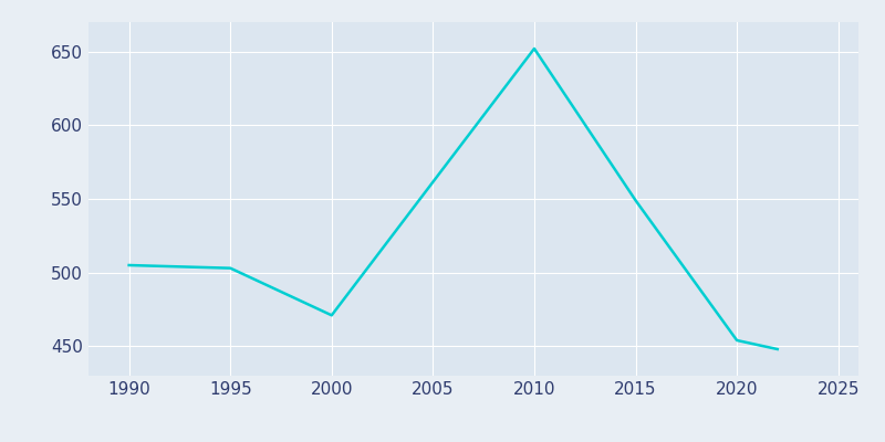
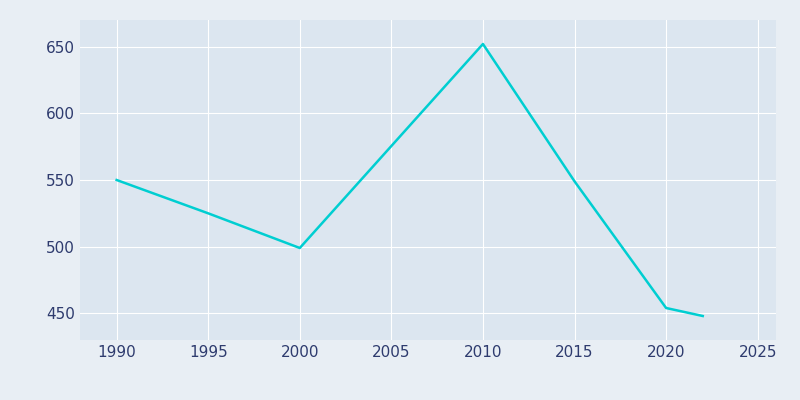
1990: 505 -> 550
1995: 503 -> 525
2000: 471 -> 499
